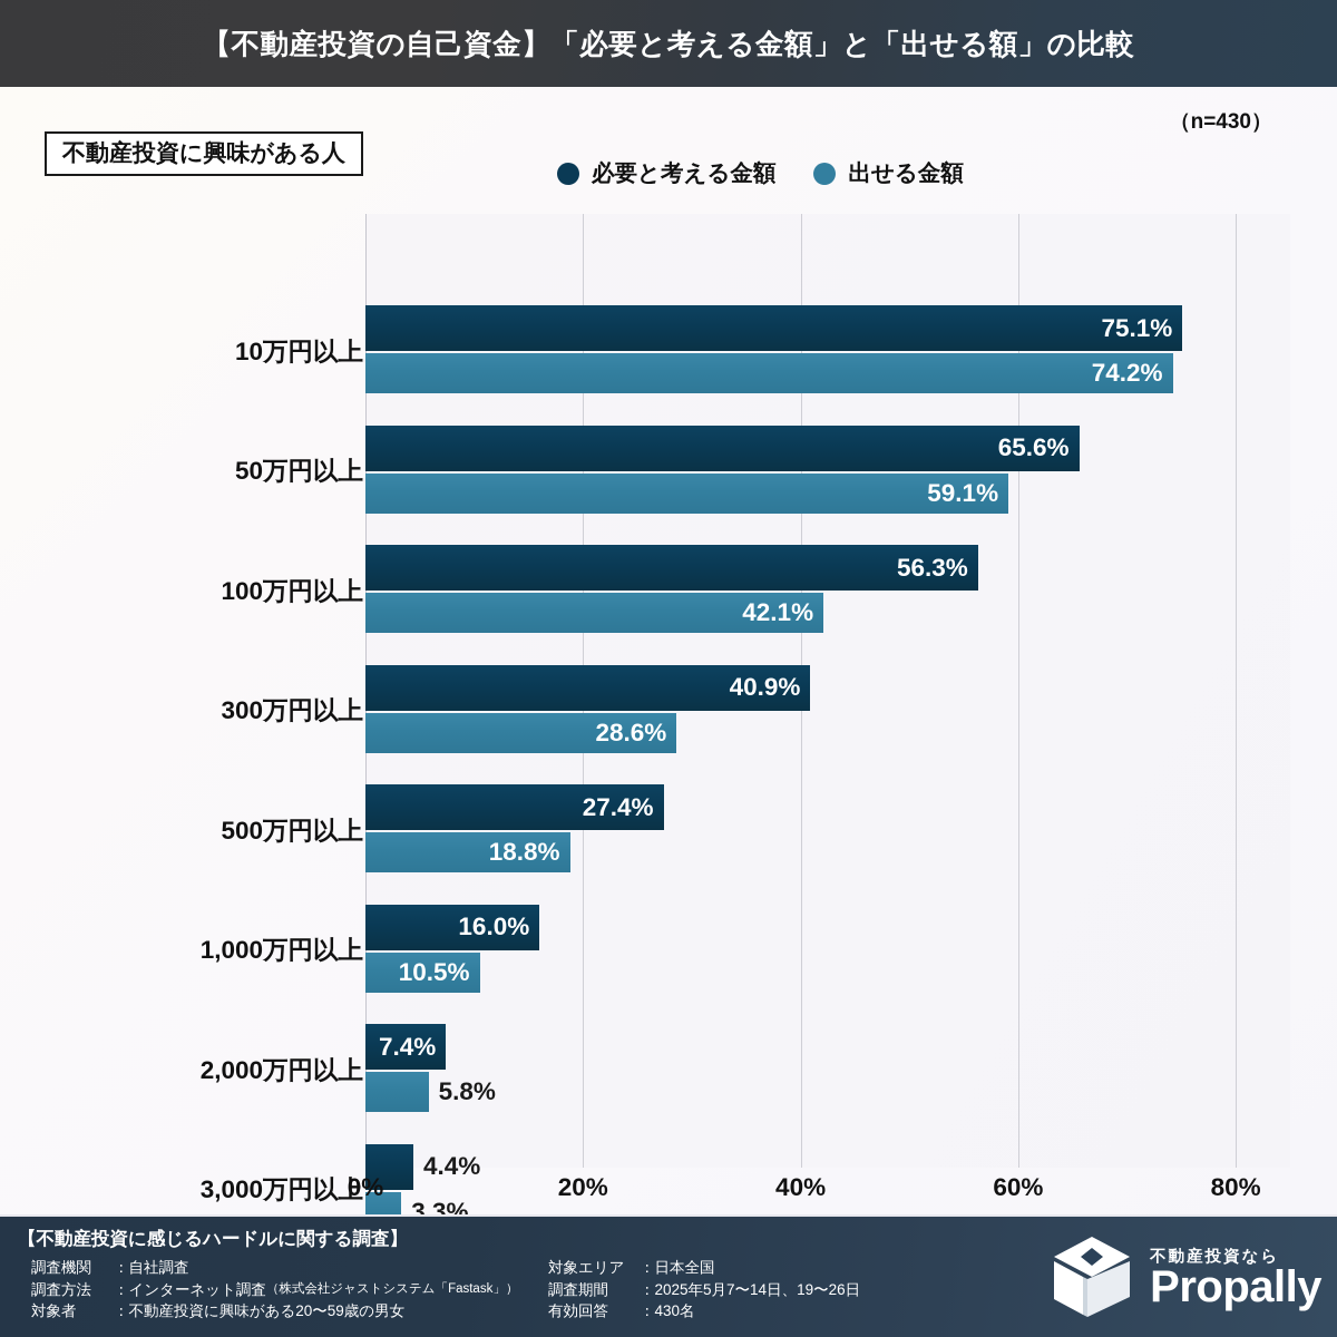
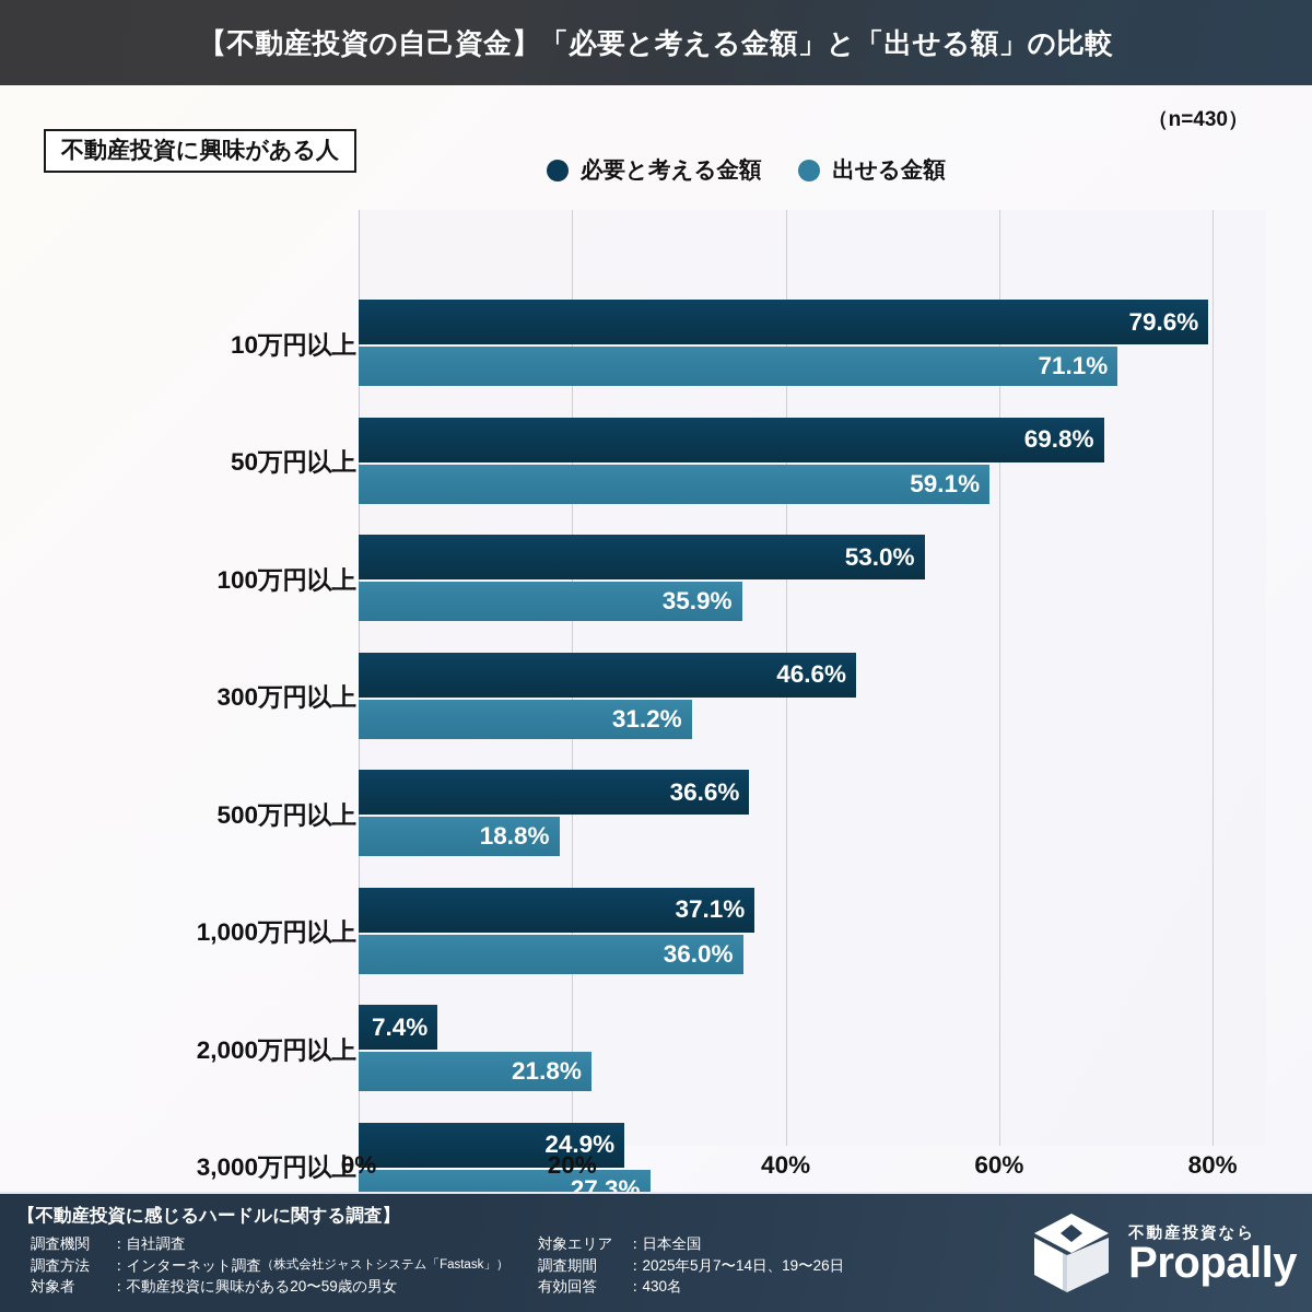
必要と考える金額/10万円以上: 75.1% -> 79.6%
出せる金額/10万円以上: 74.2% -> 71.1%
必要と考える金額/50万円以上: 65.6% -> 69.8%
必要と考える金額/100万円以上: 56.3% -> 53.0%
出せる金額/100万円以上: 42.1% -> 35.9%
必要と考える金額/300万円以上: 40.9% -> 46.6%
出せる金額/300万円以上: 28.6% -> 31.2%
必要と考える金額/500万円以上: 27.4% -> 36.6%
必要と考える金額/1,000万円以上: 16.0% -> 37.1%
出せる金額/1,000万円以上: 10.5% -> 36.0%
出せる金額/2,000万円以上: 5.8% -> 21.8%
必要と考える金額/3,000万円以上: 4.4% -> 24.9%
出せる金額/3,000万円以上: 3.3% -> 27.3%
